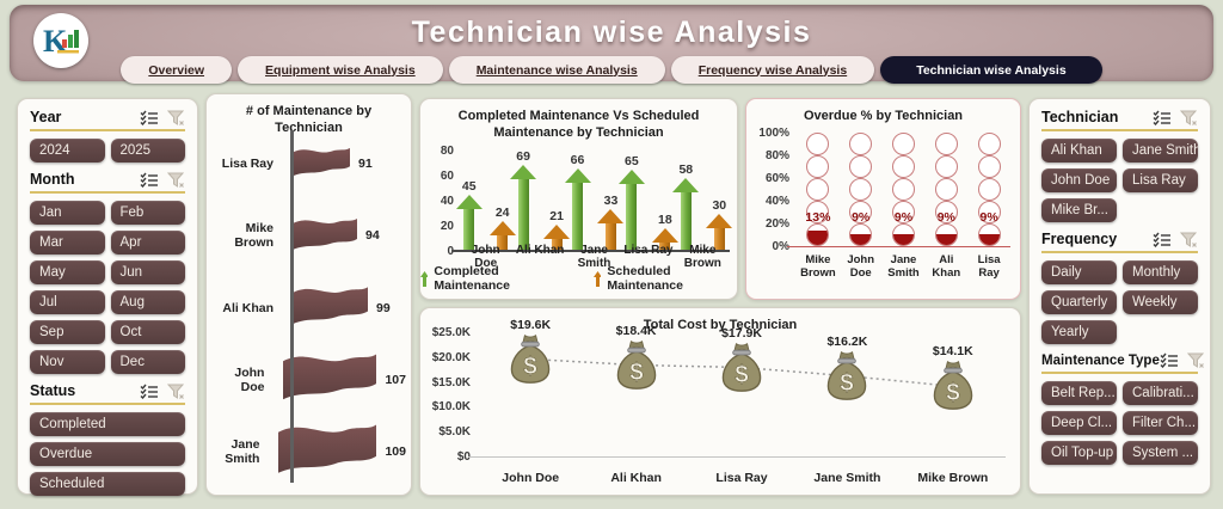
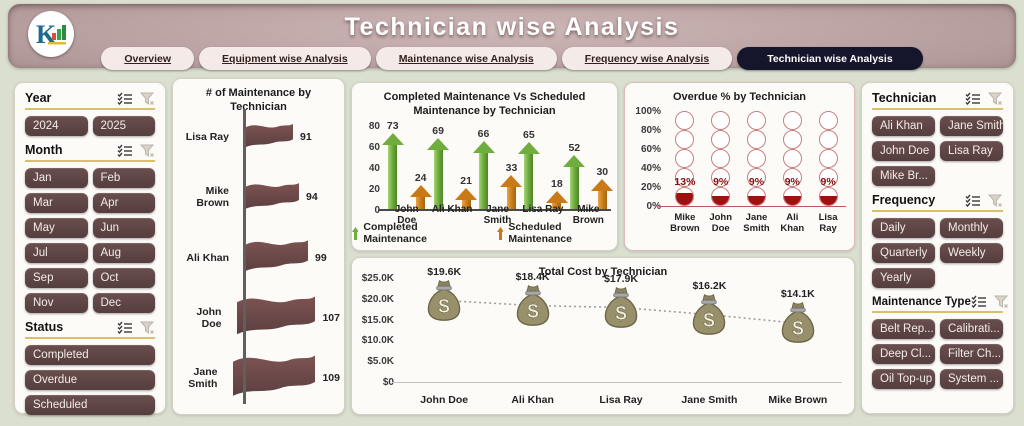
Completed Maintenance Vs Scheduled Maintenance by Technician/Completed Maintenance/John Doe: 45 -> 73
Completed Maintenance Vs Scheduled Maintenance by Technician/Completed Maintenance/Mike Brown: 58 -> 52
